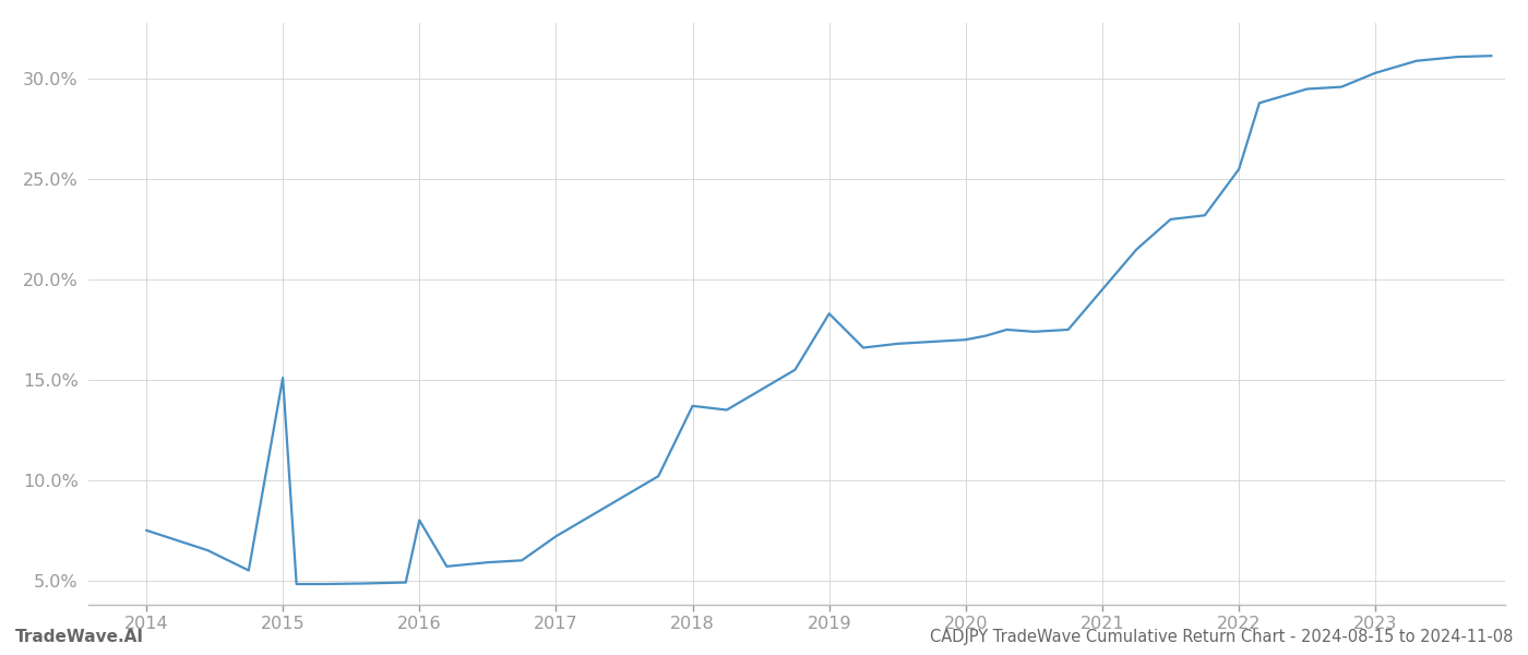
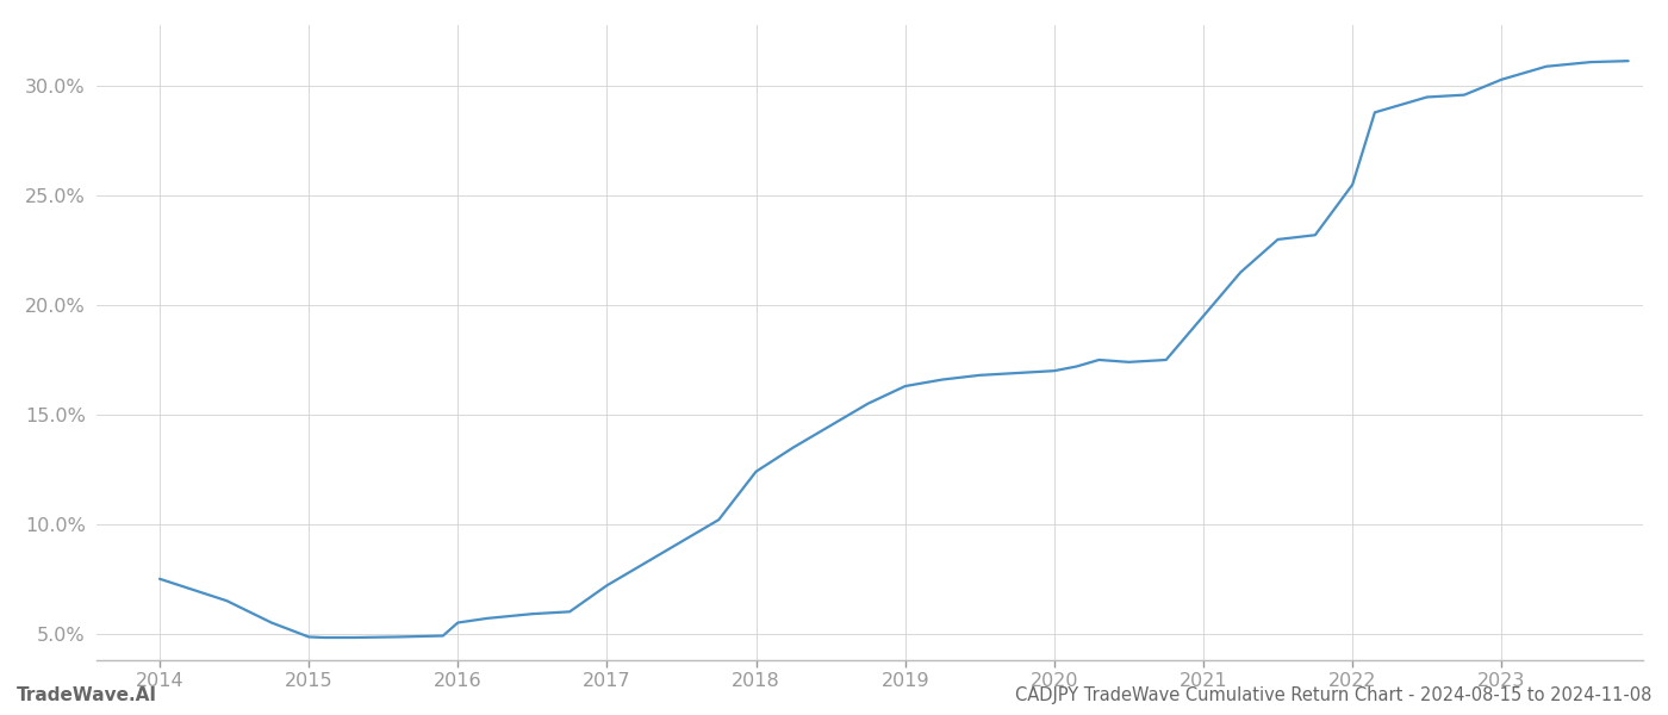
2015: 15.1% -> 4.8%
2016: 8.0% -> 5.5%
2018: 13.7% -> 12.4%
2019: 18.3% -> 16.3%
